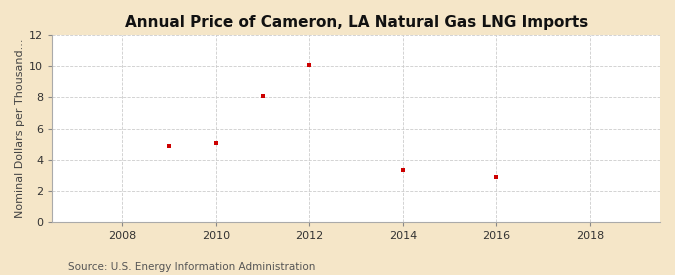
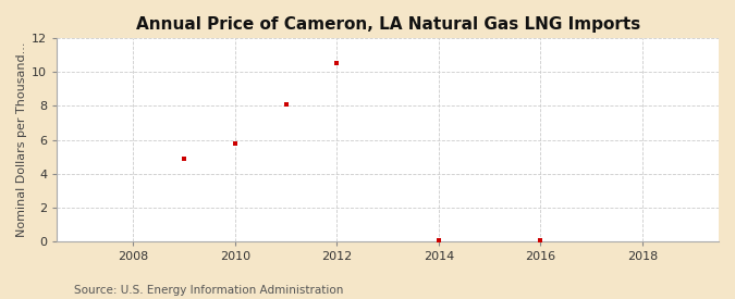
2010: 5.1 -> 5.8
2012: 10.1 -> 10.6
2014: 3.3 -> 0.0
2016: 2.9 -> 0.1
